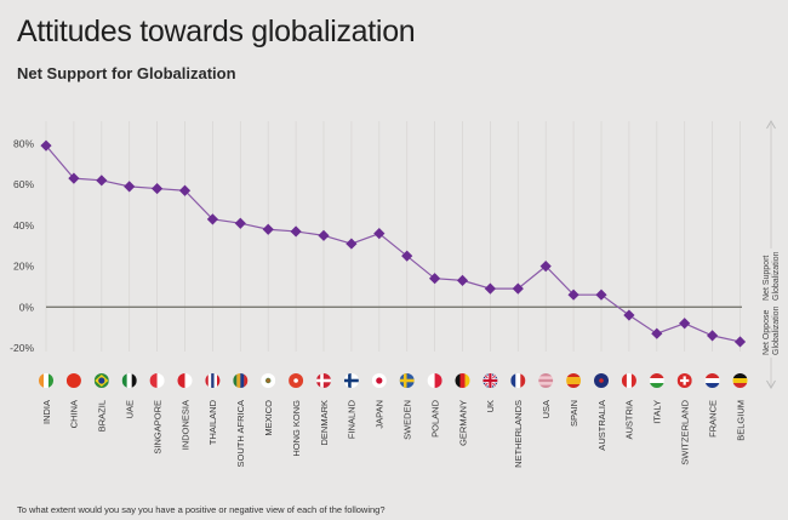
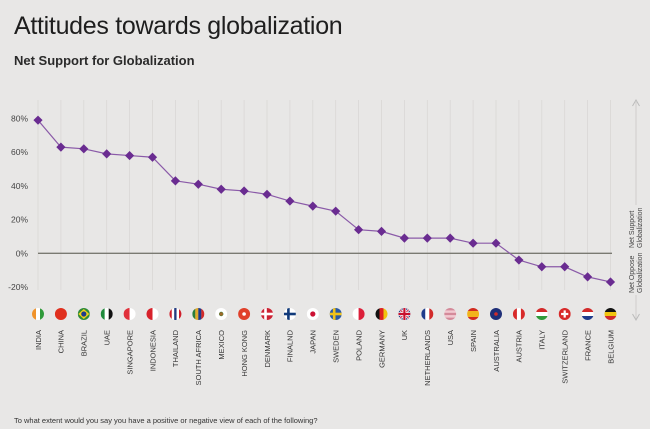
JAPAN: 36% -> 28%
USA: 20% -> 9%
ITALY: -13% -> -8%
